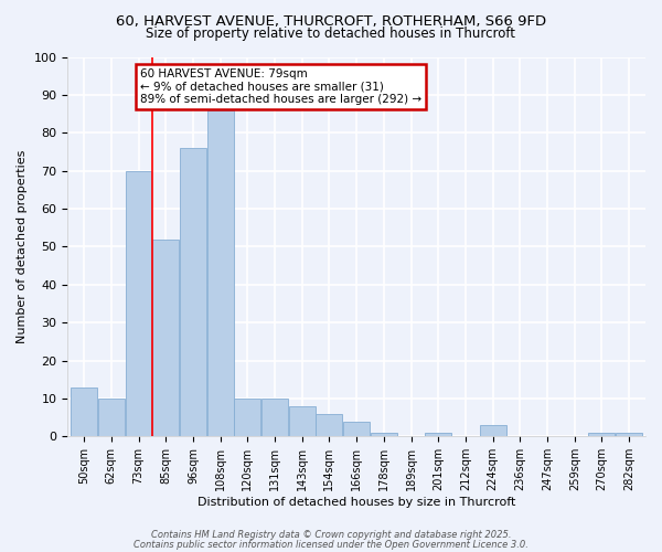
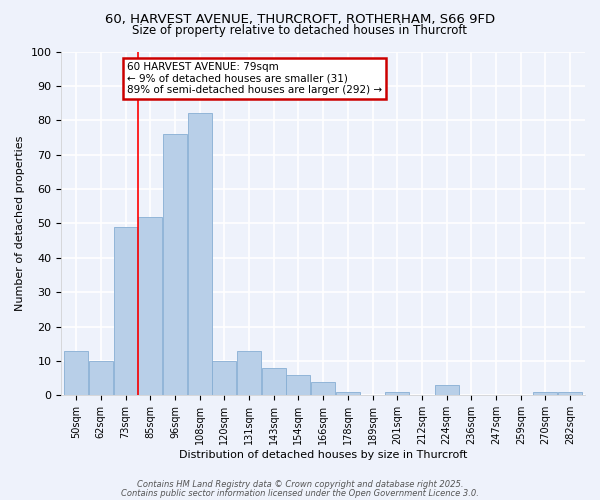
73sqm: 70 -> 49
108sqm: 86 -> 82
131sqm: 10 -> 13
